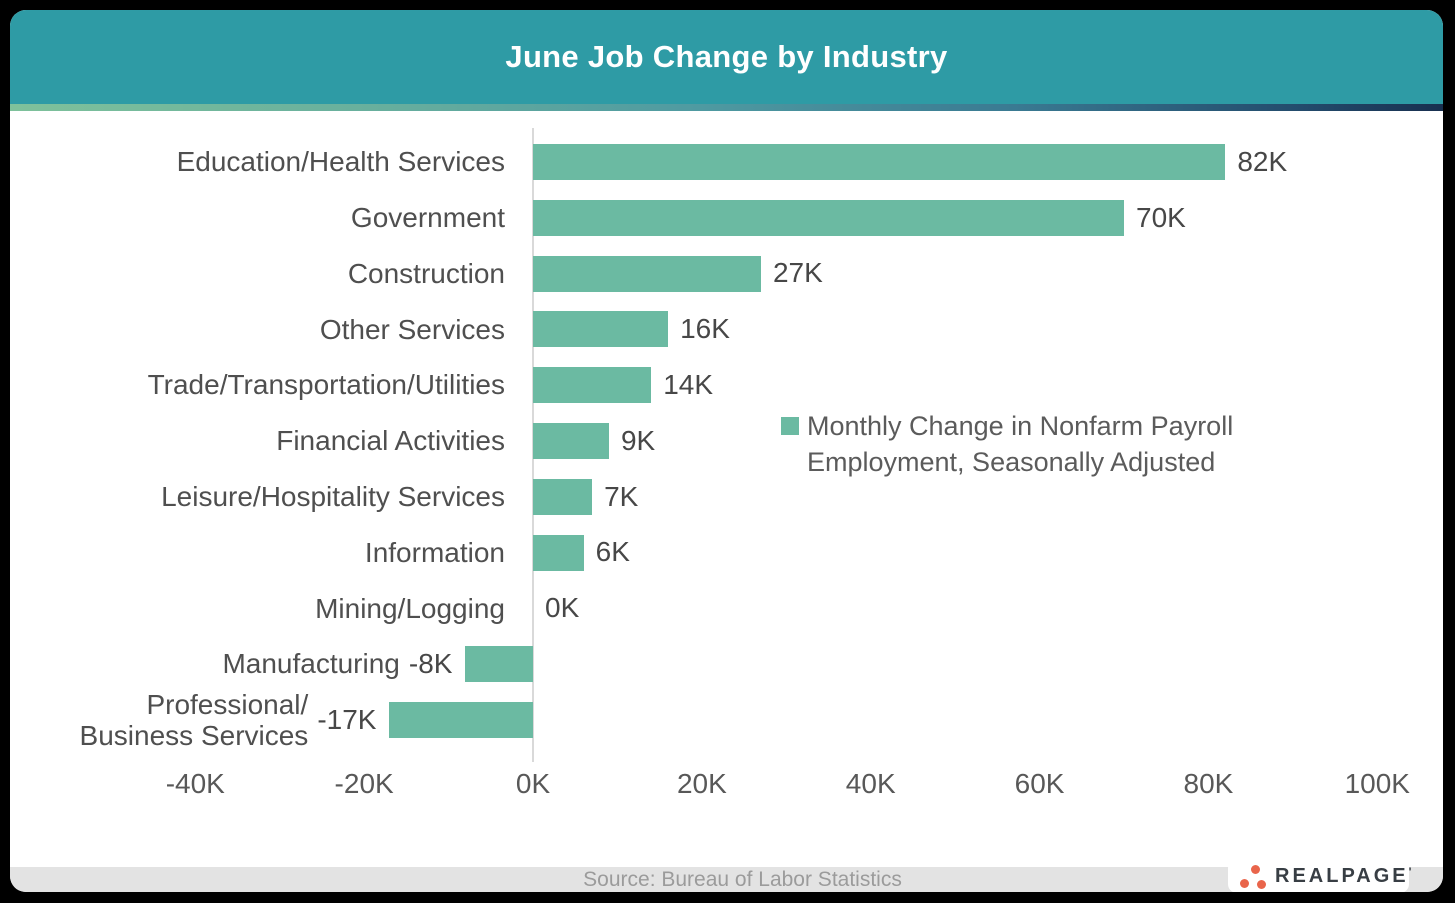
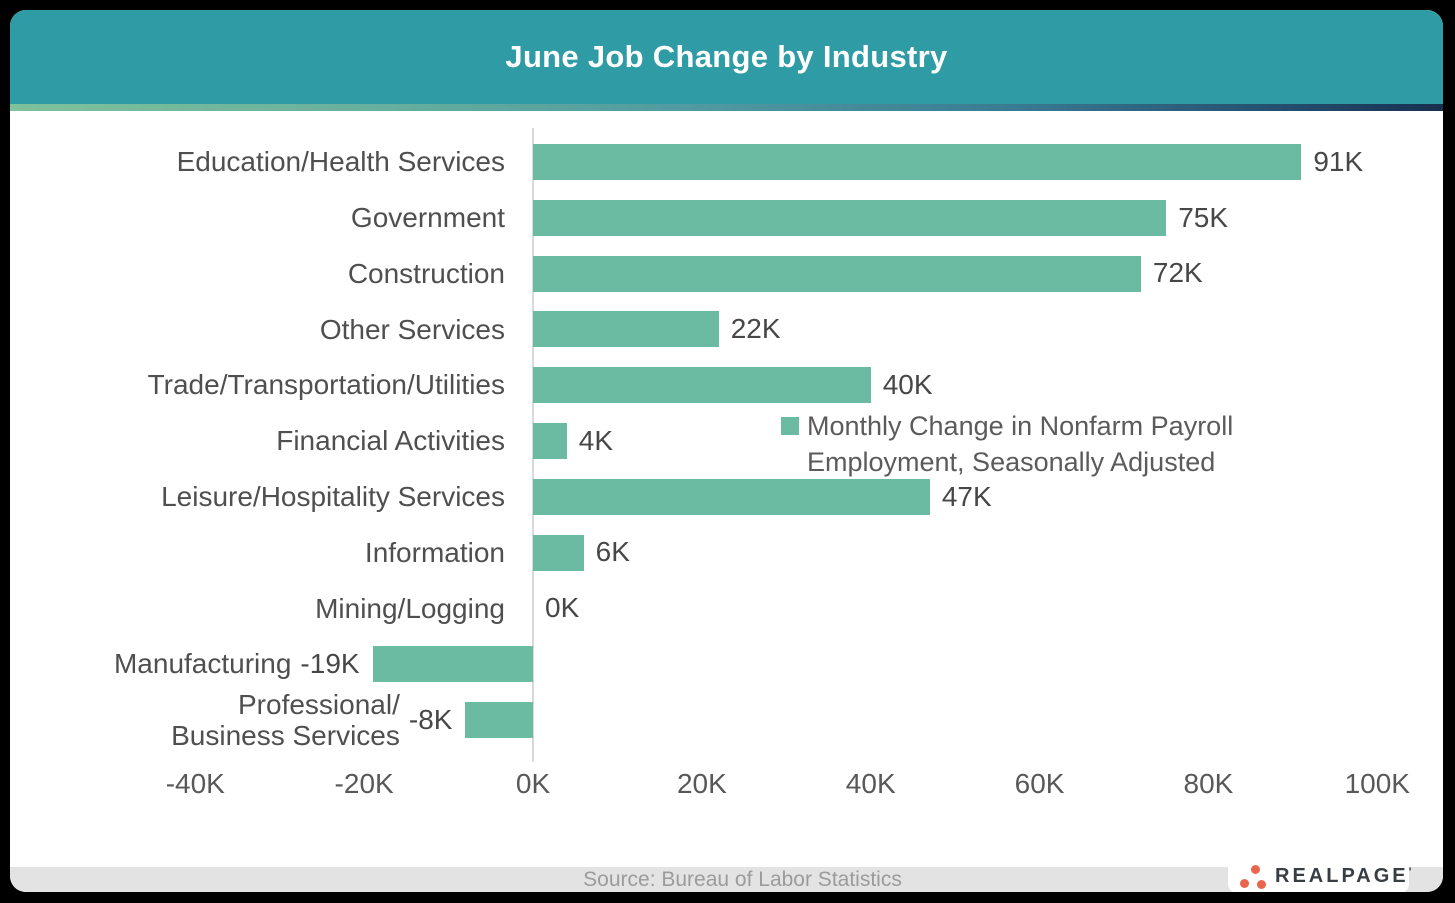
Education/Health Services: 82K -> 91K
Government: 70K -> 75K
Construction: 27K -> 72K
Other Services: 16K -> 22K
Trade/Transportation/Utilities: 14K -> 40K
Financial Activities: 9K -> 4K
Leisure/Hospitality Services: 7K -> 47K
Manufacturing: -8K -> -19K
Professional/ Business Services: -17K -> -8K
